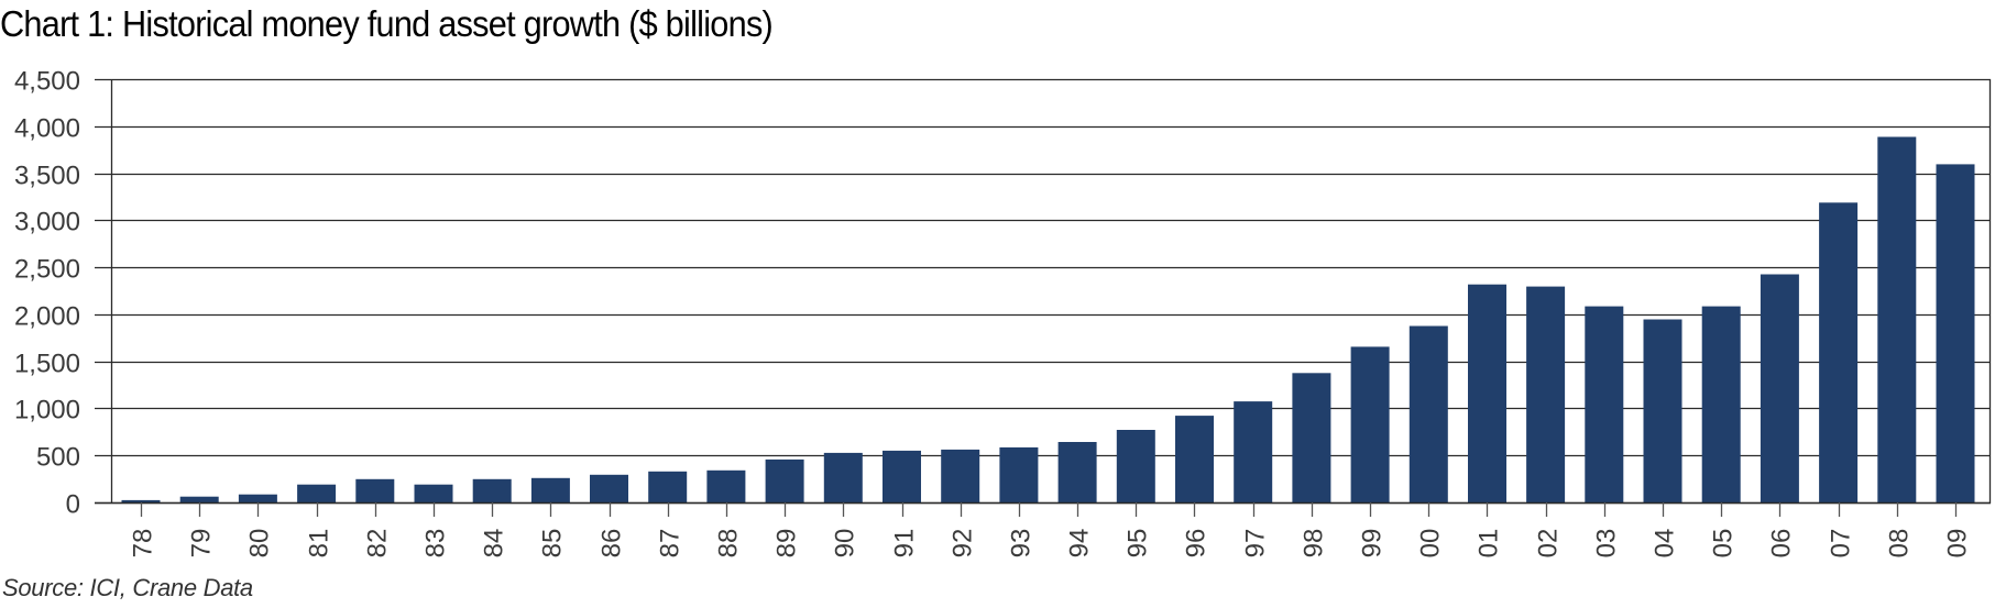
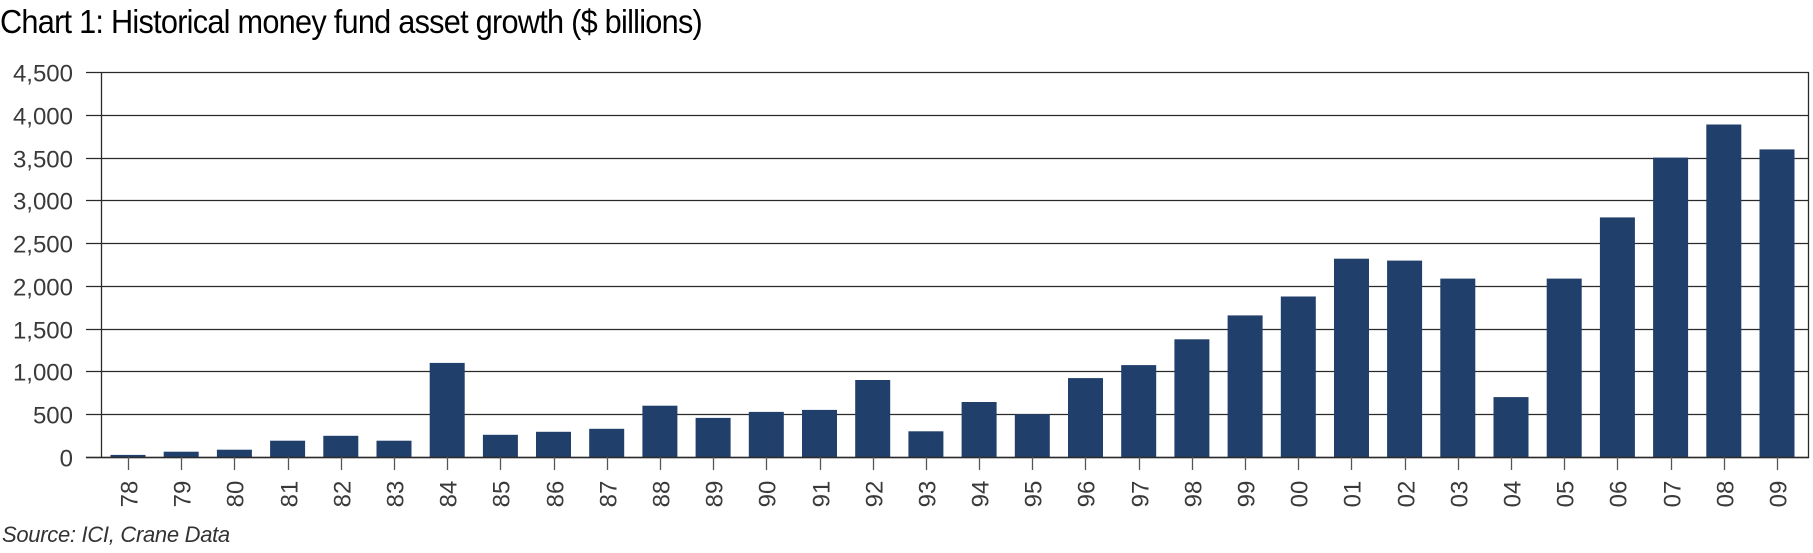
84: 200 -> 1100
88: 300 -> 600
92: 600 -> 900
93: 600 -> 300
95: 800 -> 500
04: 1900 -> 700
06: 2400 -> 2800
07: 3200 -> 3500
